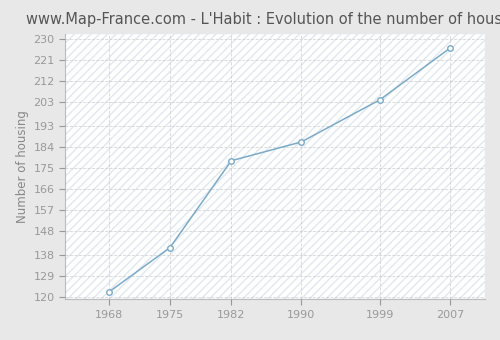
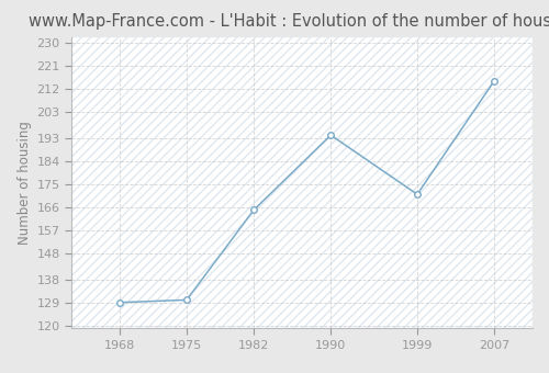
1968: 122 -> 129
1975: 141 -> 130
1982: 178 -> 165
1990: 186 -> 194
1999: 204 -> 171
2007: 226 -> 215
